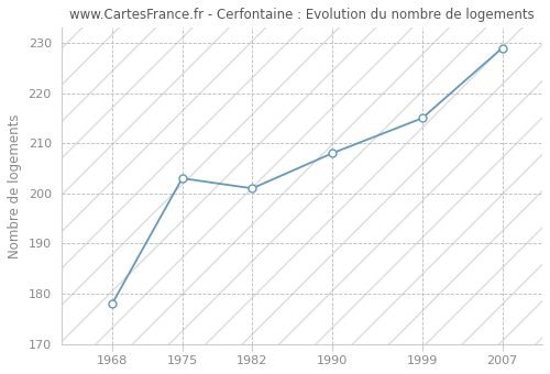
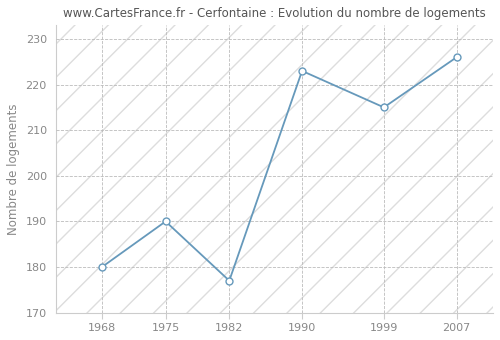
1968: 178 -> 180
1975: 203 -> 190
1982: 201 -> 177
1990: 208 -> 223
2007: 229 -> 226
